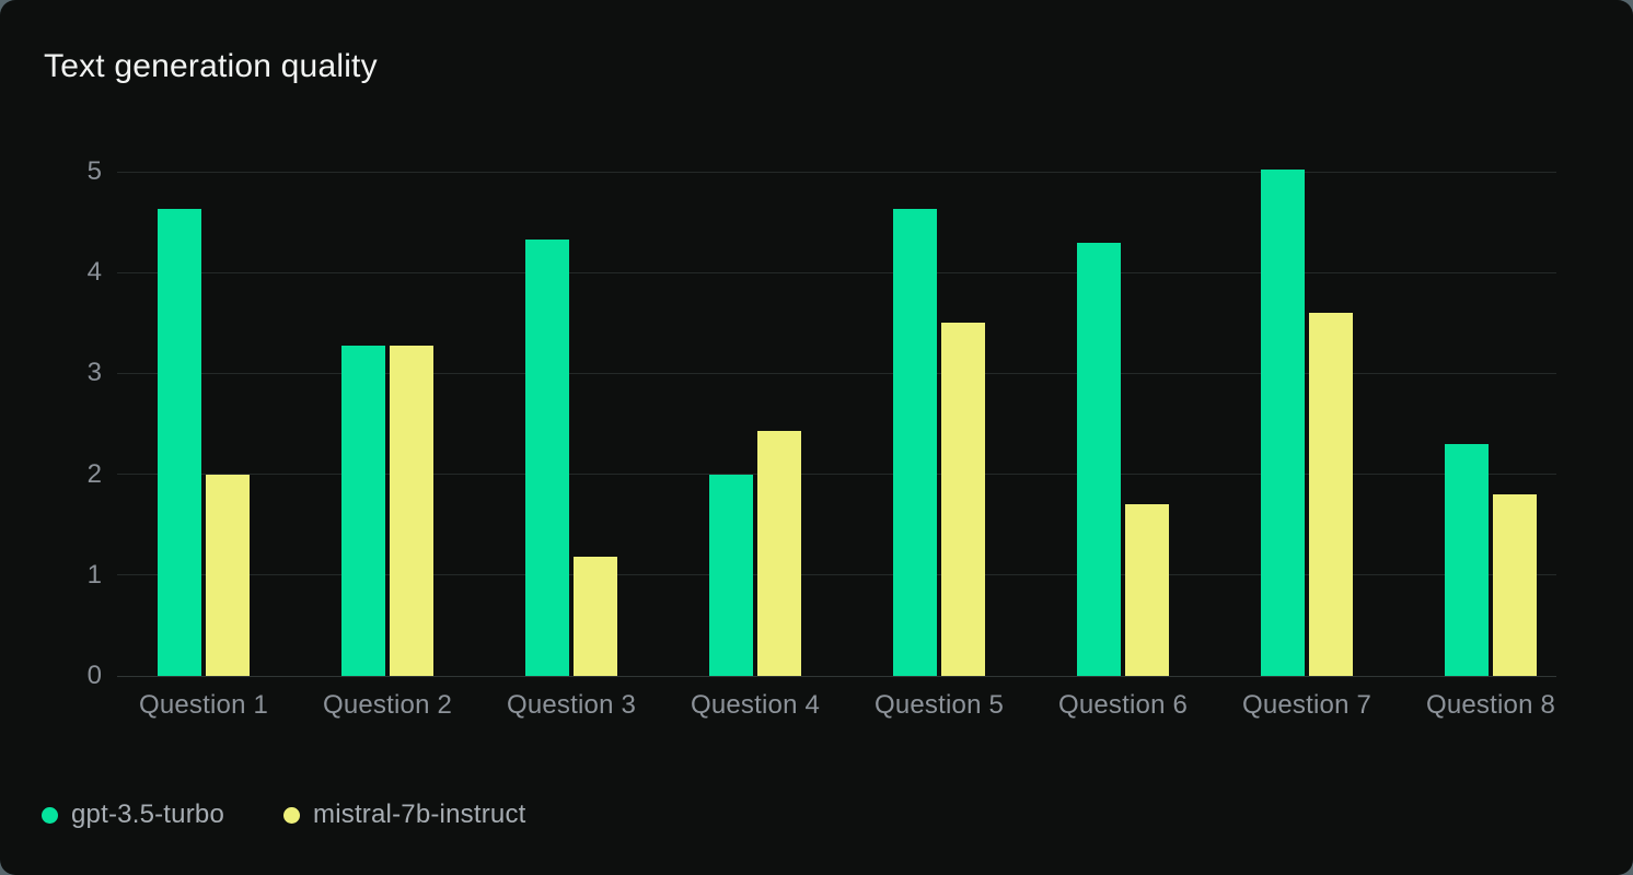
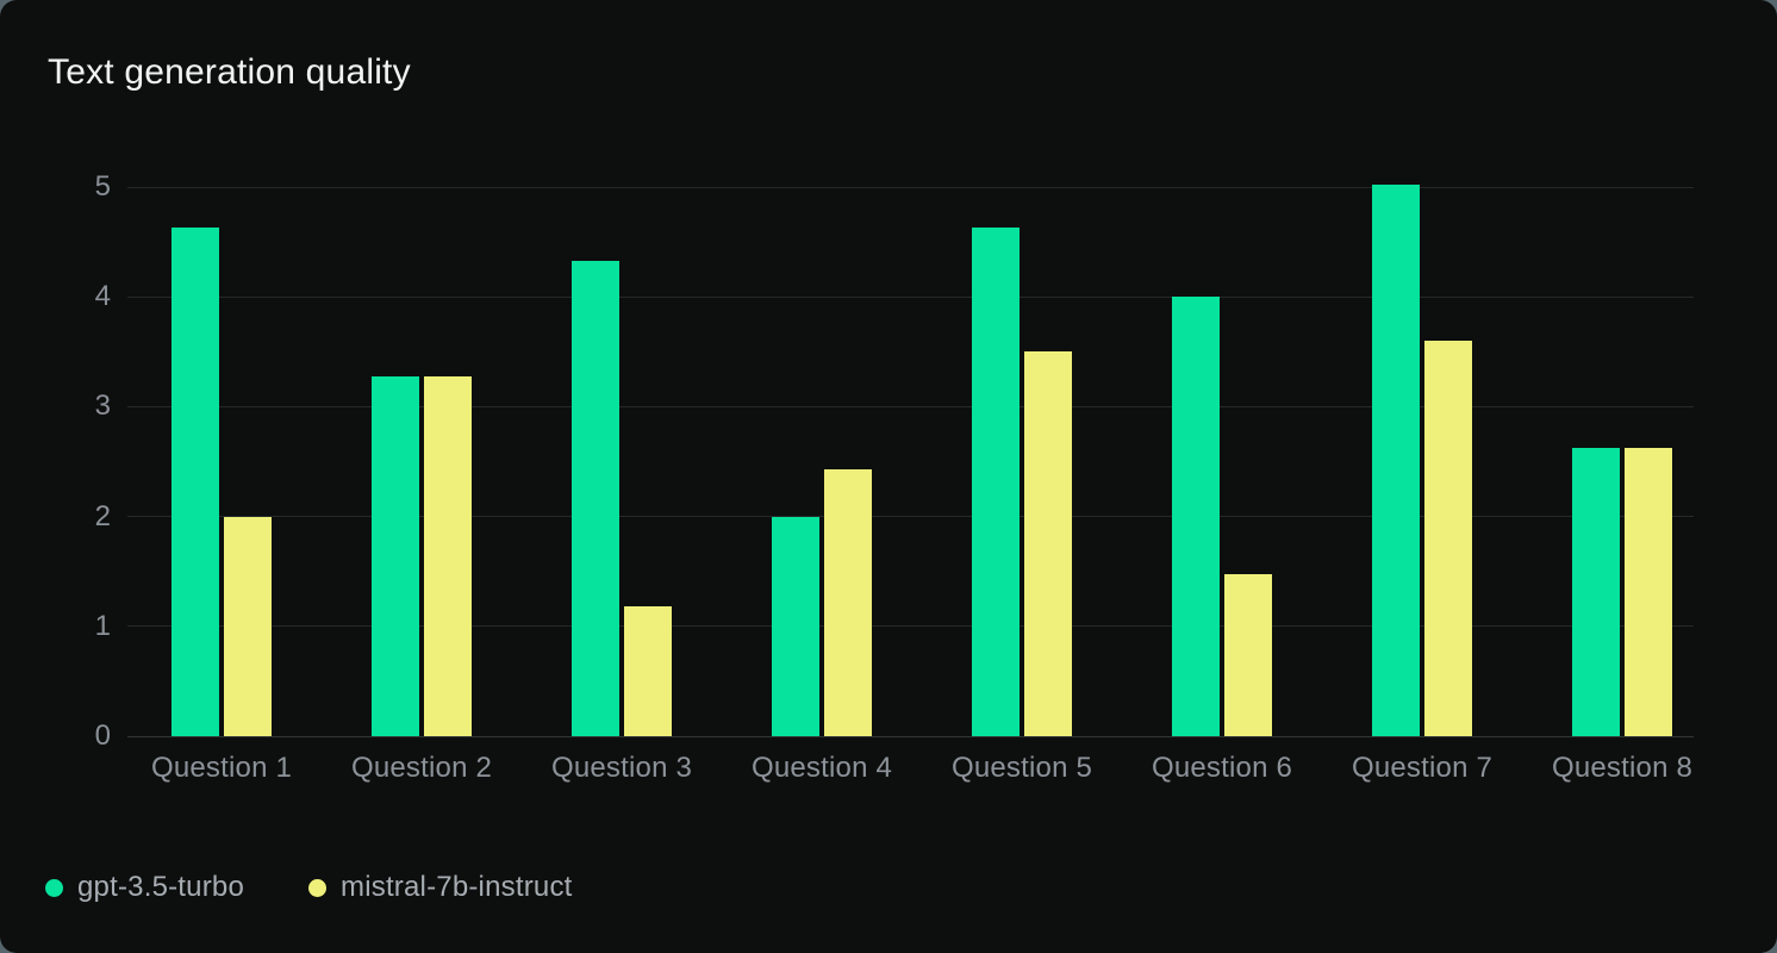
gpt-3.5-turbo/Question 6: 4.3 -> 4.0
mistral-7b-instruct/Question 6: 1.7 -> 1.5
gpt-3.5-turbo/Question 8: 2.3 -> 2.6
mistral-7b-instruct/Question 8: 1.8 -> 2.6
